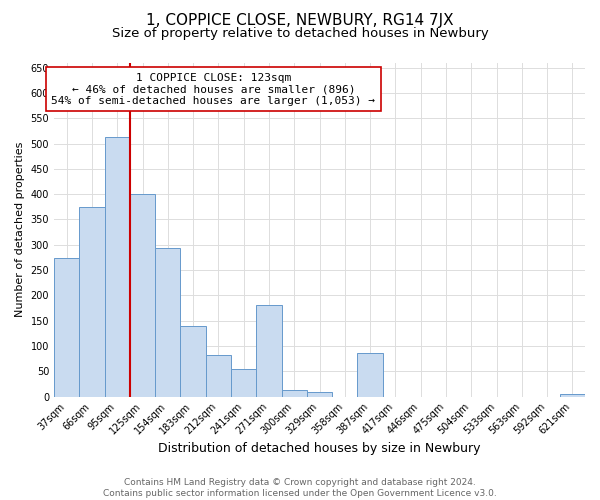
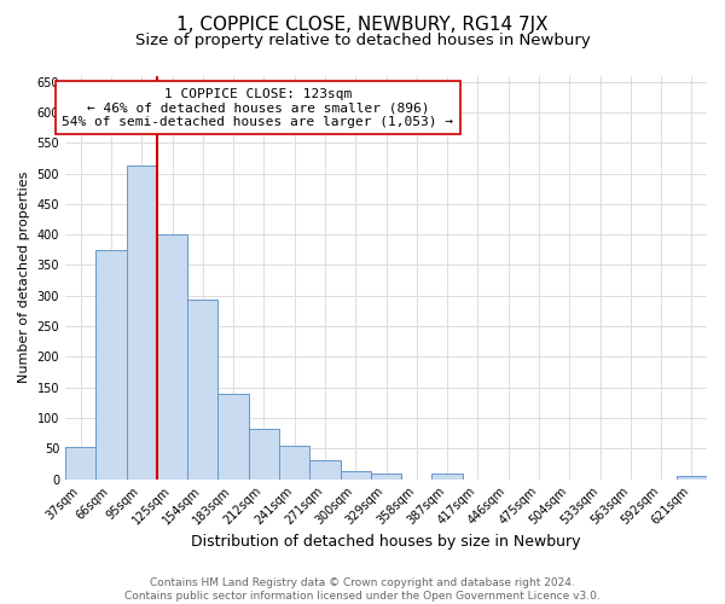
37sqm: 274 -> 52
271sqm: 182 -> 30
387sqm: 86 -> 10
